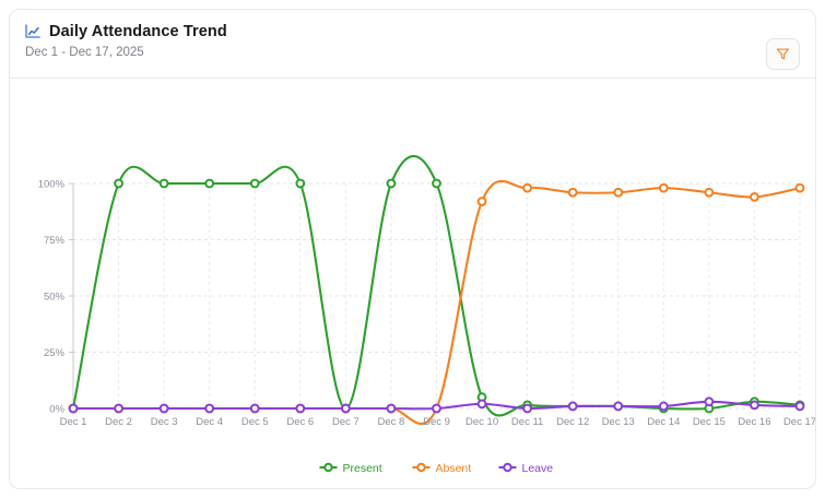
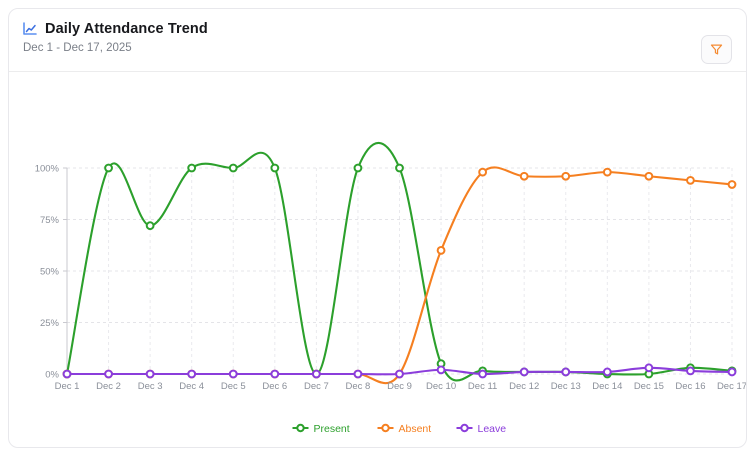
Present/Dec 3: 100% -> 72%
Absent/Dec 10: 92% -> 60%
Absent/Dec 17: 98% -> 92%
